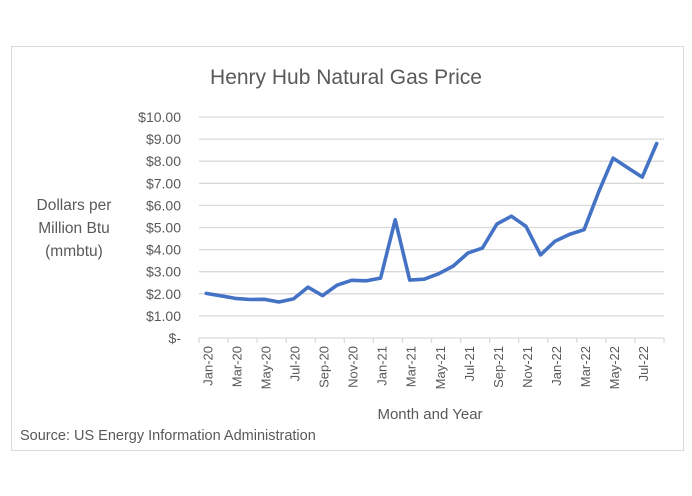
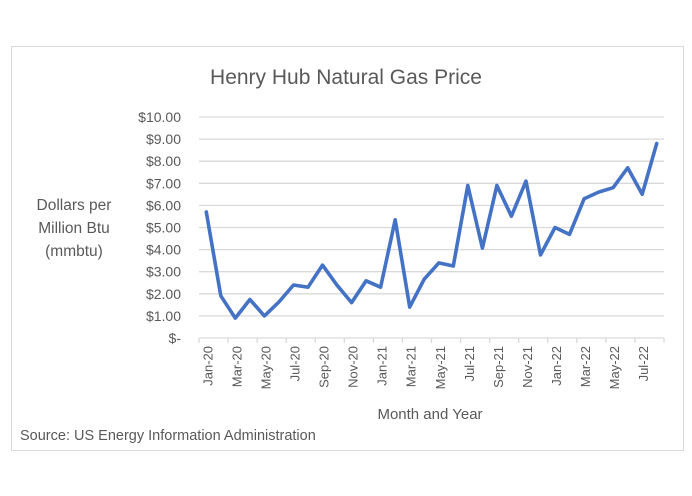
Jan-20: $2.0 -> $5.7
Mar-20: $1.8 -> $0.9
May-20: $1.8 -> $1.0
Jul-20: $1.8 -> $2.4
Sep-20: $1.9 -> $3.3
Nov-20: $2.6 -> $1.6
Jan-21: $2.7 -> $2.3
Mar-21: $2.6 -> $1.4
May-21: $2.9 -> $3.4
Jul-21: $3.8 -> $6.9
Sep-21: $5.2 -> $6.9
Nov-21: $5.0 -> $7.1
Jan-22: $4.4 -> $5.0
Mar-22: $4.9 -> $6.3
May-22: $8.1 -> $6.8
Jul-22: $7.3 -> $6.5
